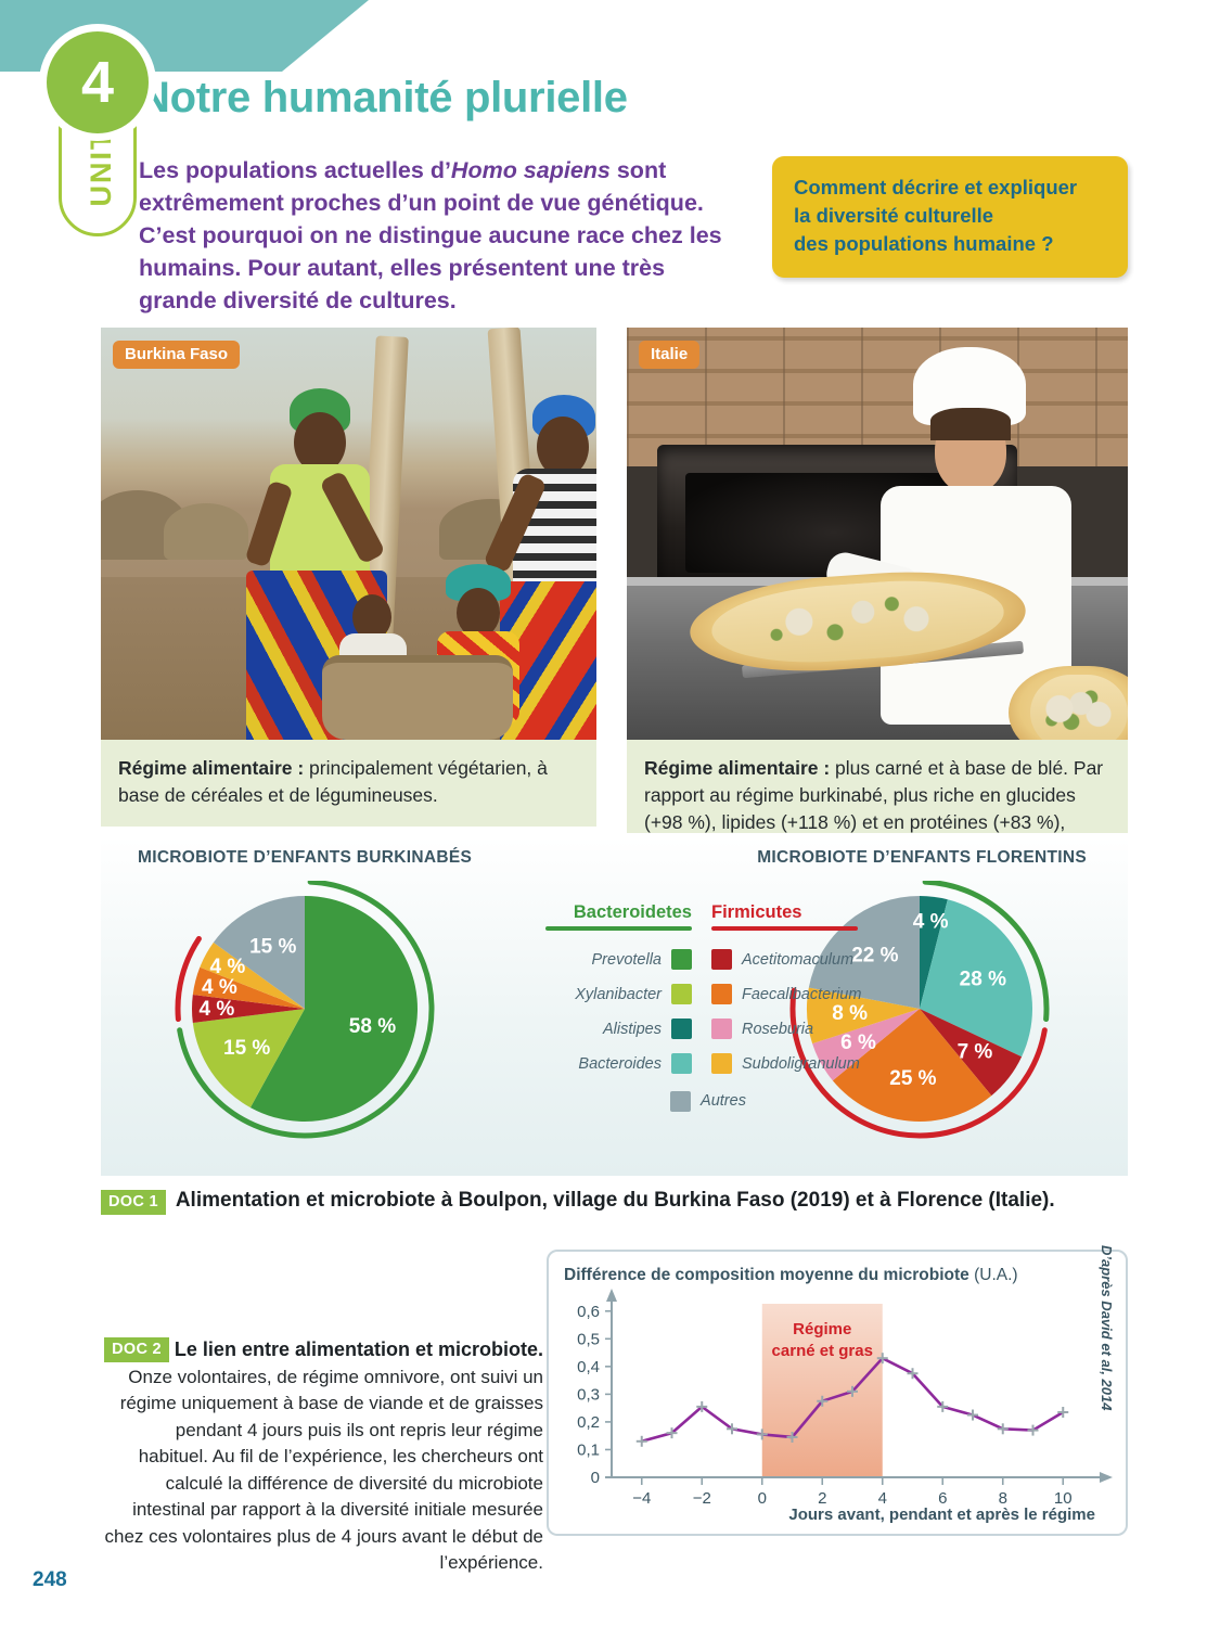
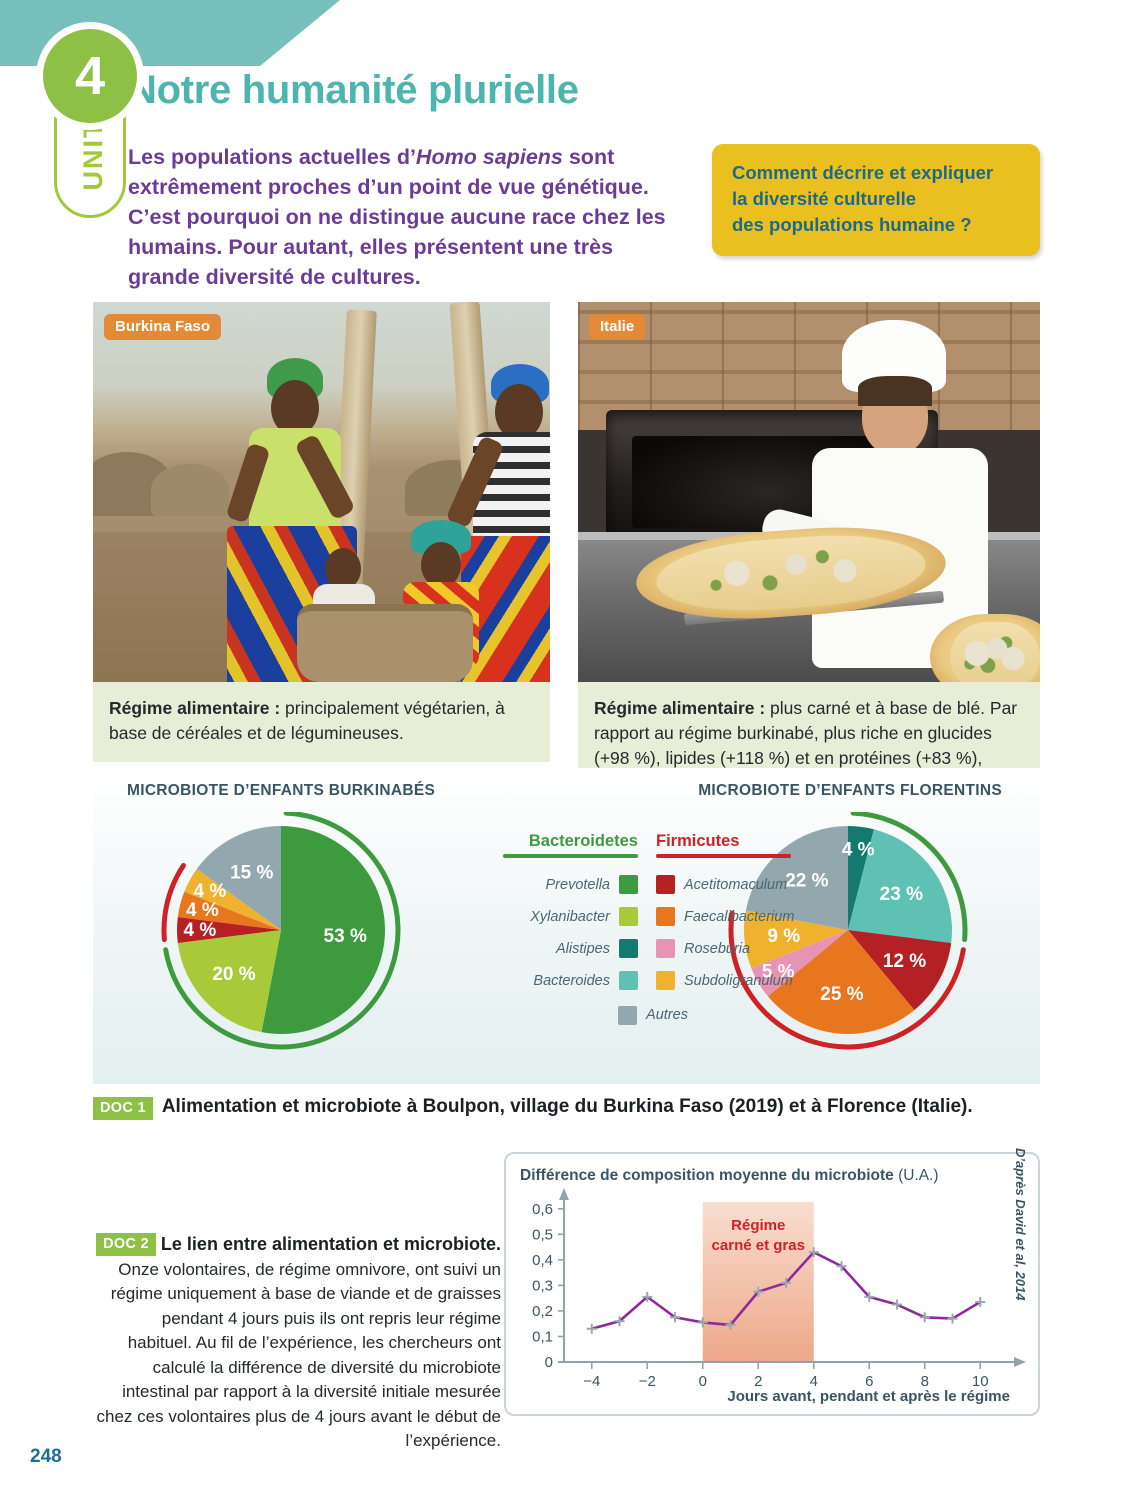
MICROBIOTE D’ENFANTS BURKINABÉS/Prevotella: 58 -> 53
MICROBIOTE D’ENFANTS BURKINABÉS/Xylanibacter: 15 -> 20
MICROBIOTE D’ENFANTS FLORENTINS/Bacteroides: 28 -> 23
MICROBIOTE D’ENFANTS FLORENTINS/Acetitomaculum: 7 -> 12
MICROBIOTE D’ENFANTS FLORENTINS/Roseburia: 6 -> 5
MICROBIOTE D’ENFANTS FLORENTINS/Subdoligranulum: 8 -> 9
